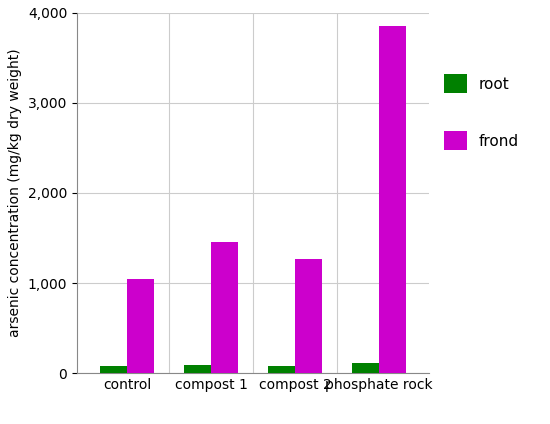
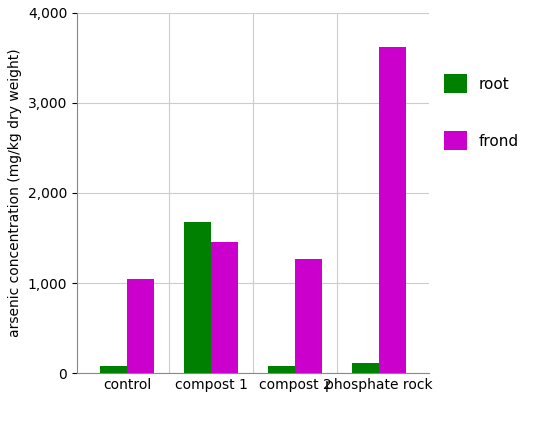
root/compost 1: 90 -> 1,680
frond/phosphate rock: 3,850 -> 3,620
